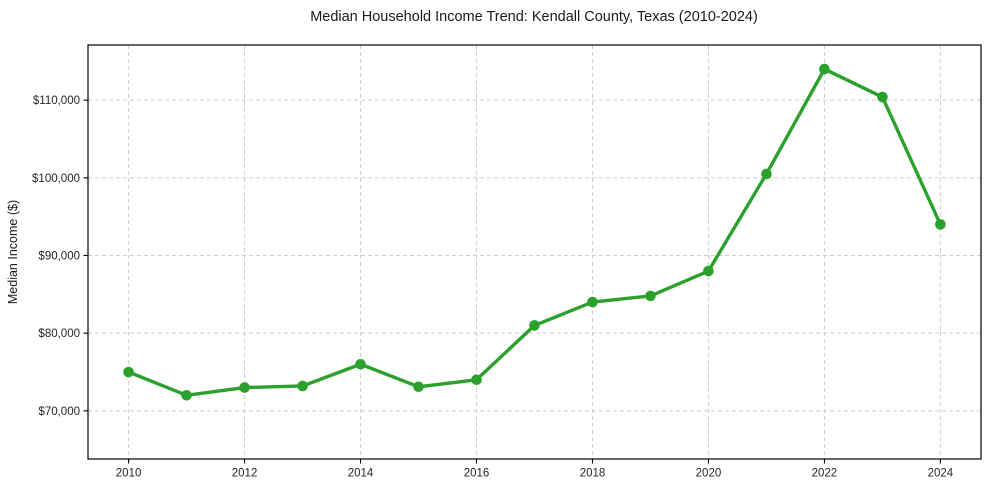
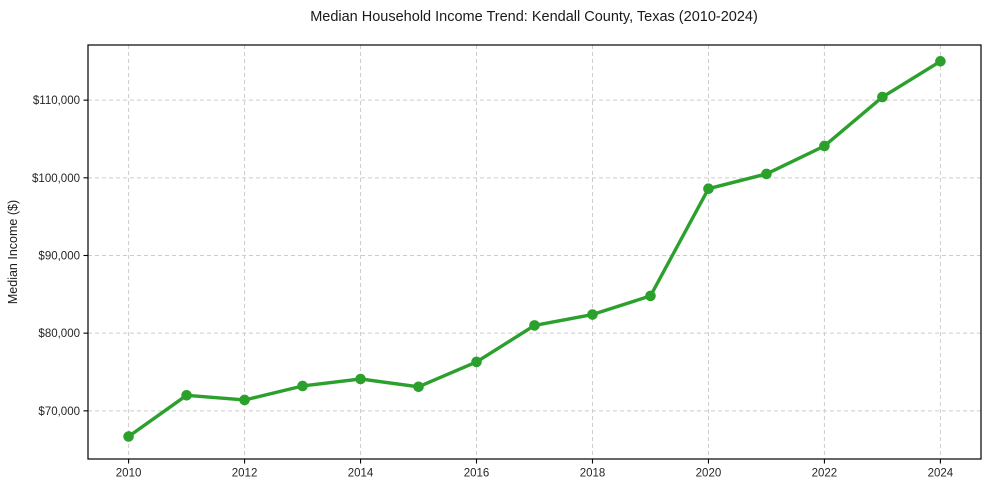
2010: $75000 -> $67000
2012: $73000 -> $71000
2014: $76000 -> $74000
2016: $74000 -> $76000
2018: $84000 -> $82000
2020: $88000 -> $99000
2022: $114000 -> $104000
2024: $94000 -> $115000
